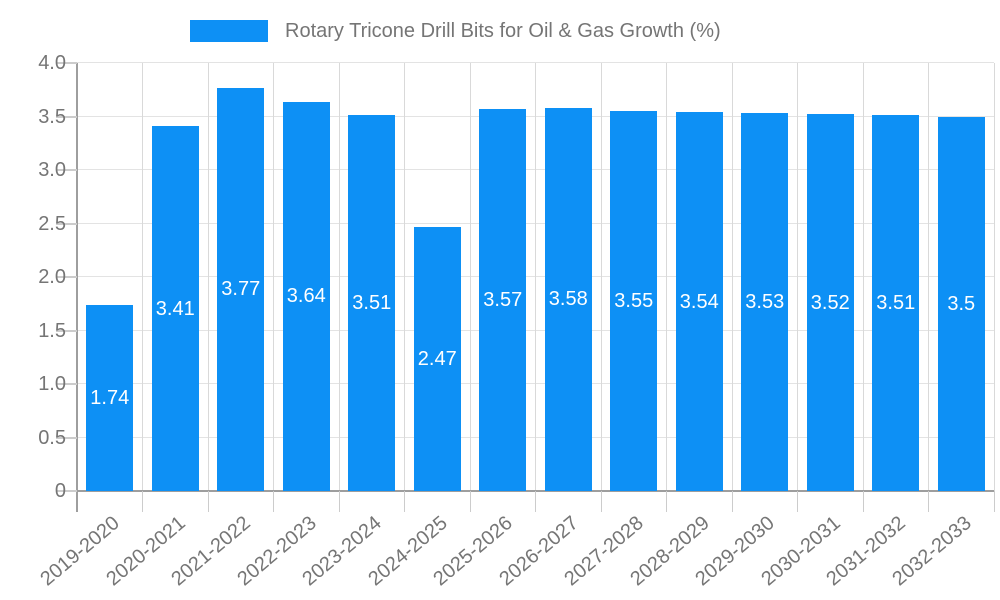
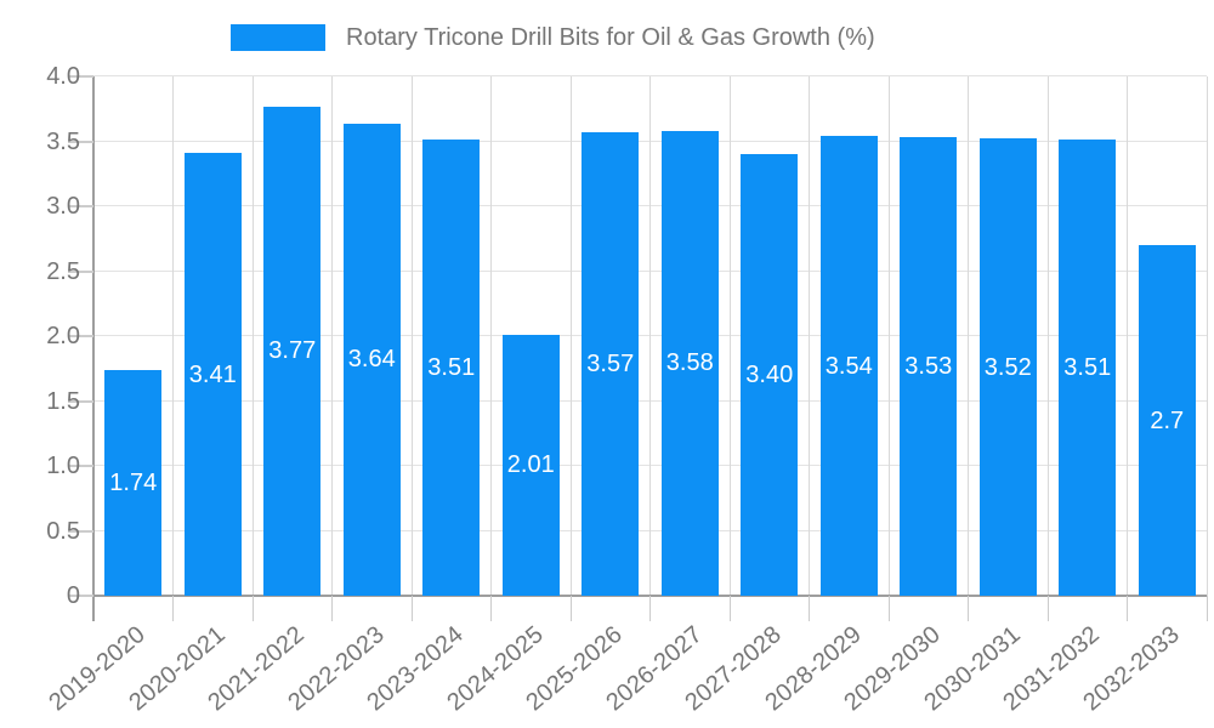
2024-2025: 2.47 -> 2.01
2027-2028: 3.55 -> 3.40
2032-2033: 3.5 -> 2.7
